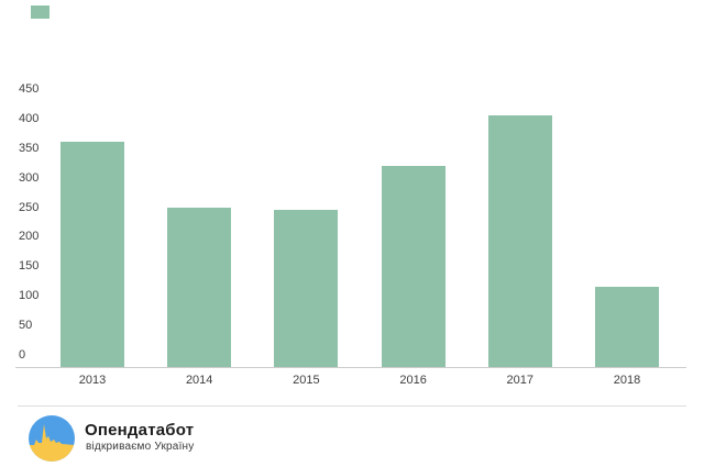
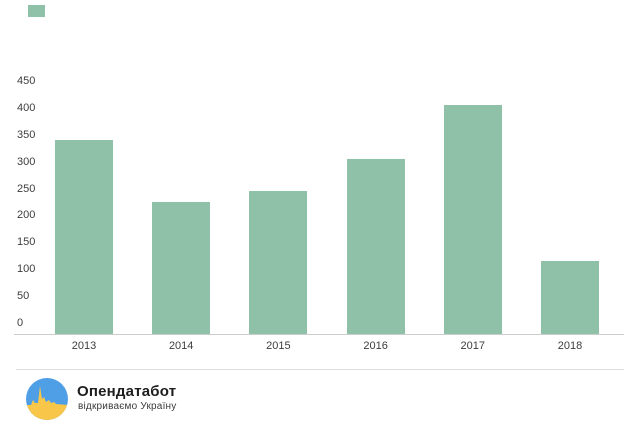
2013: 360 -> 340
2014: 250 -> 220
2016: 320 -> 300
